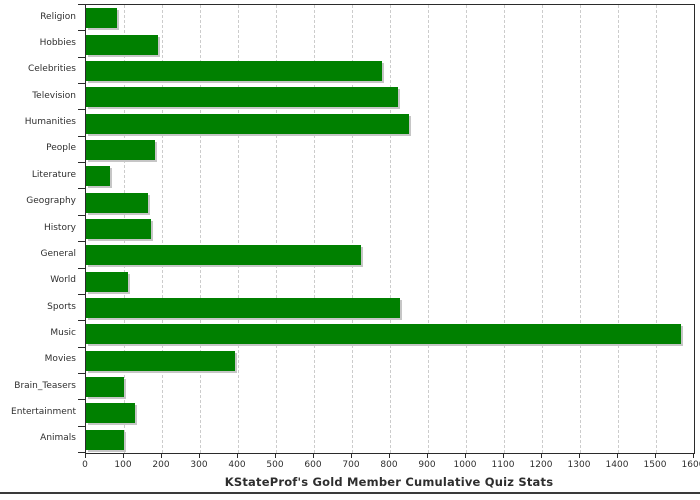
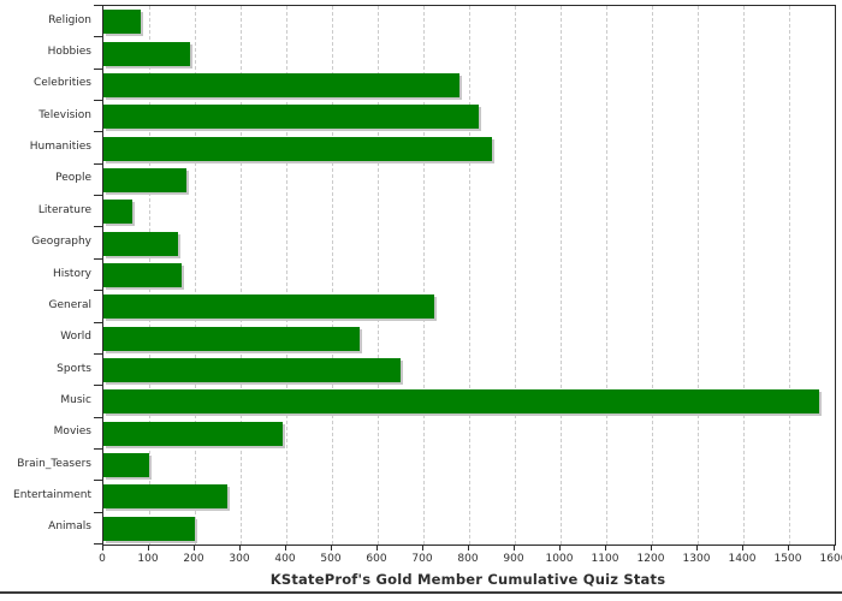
World: 110 -> 560
Sports: 820 -> 650
Entertainment: 130 -> 270
Animals: 100 -> 200
